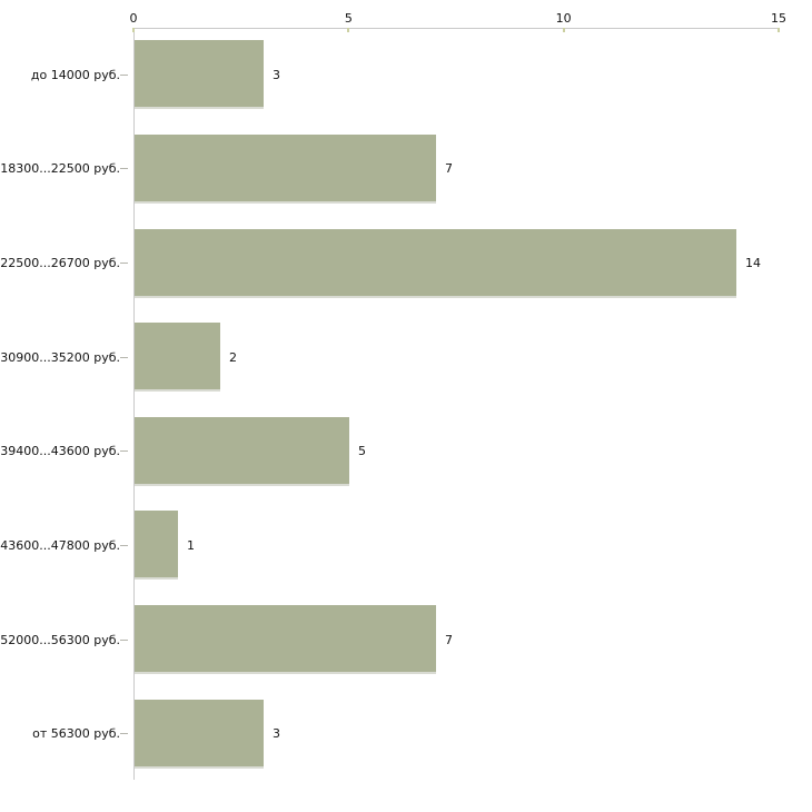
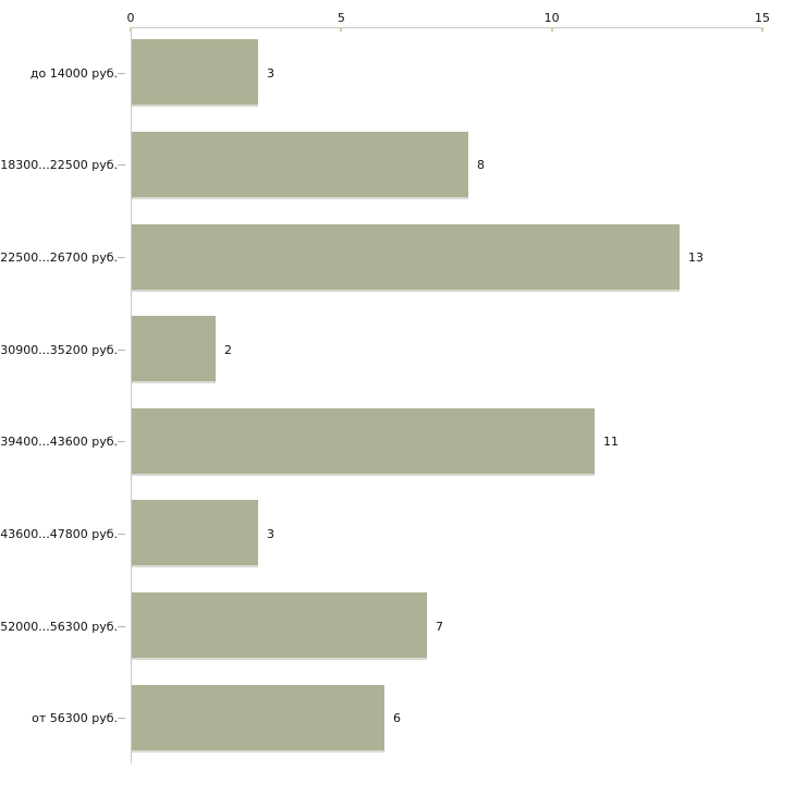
18300...22500 руб.: 7 -> 8
22500...26700 руб.: 14 -> 13
39400...43600 руб.: 5 -> 11
43600...47800 руб.: 1 -> 3
от 56300 руб.: 3 -> 6
